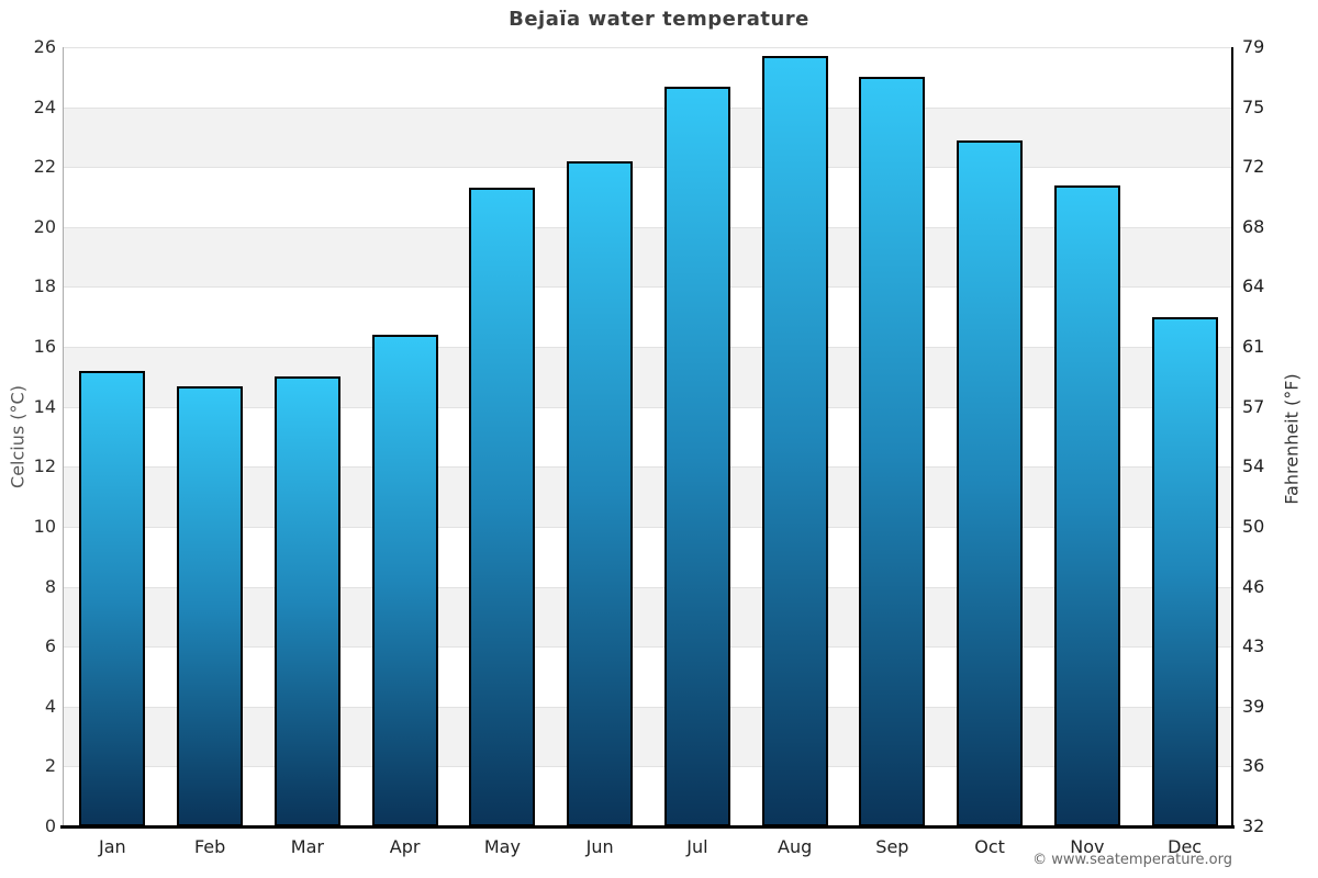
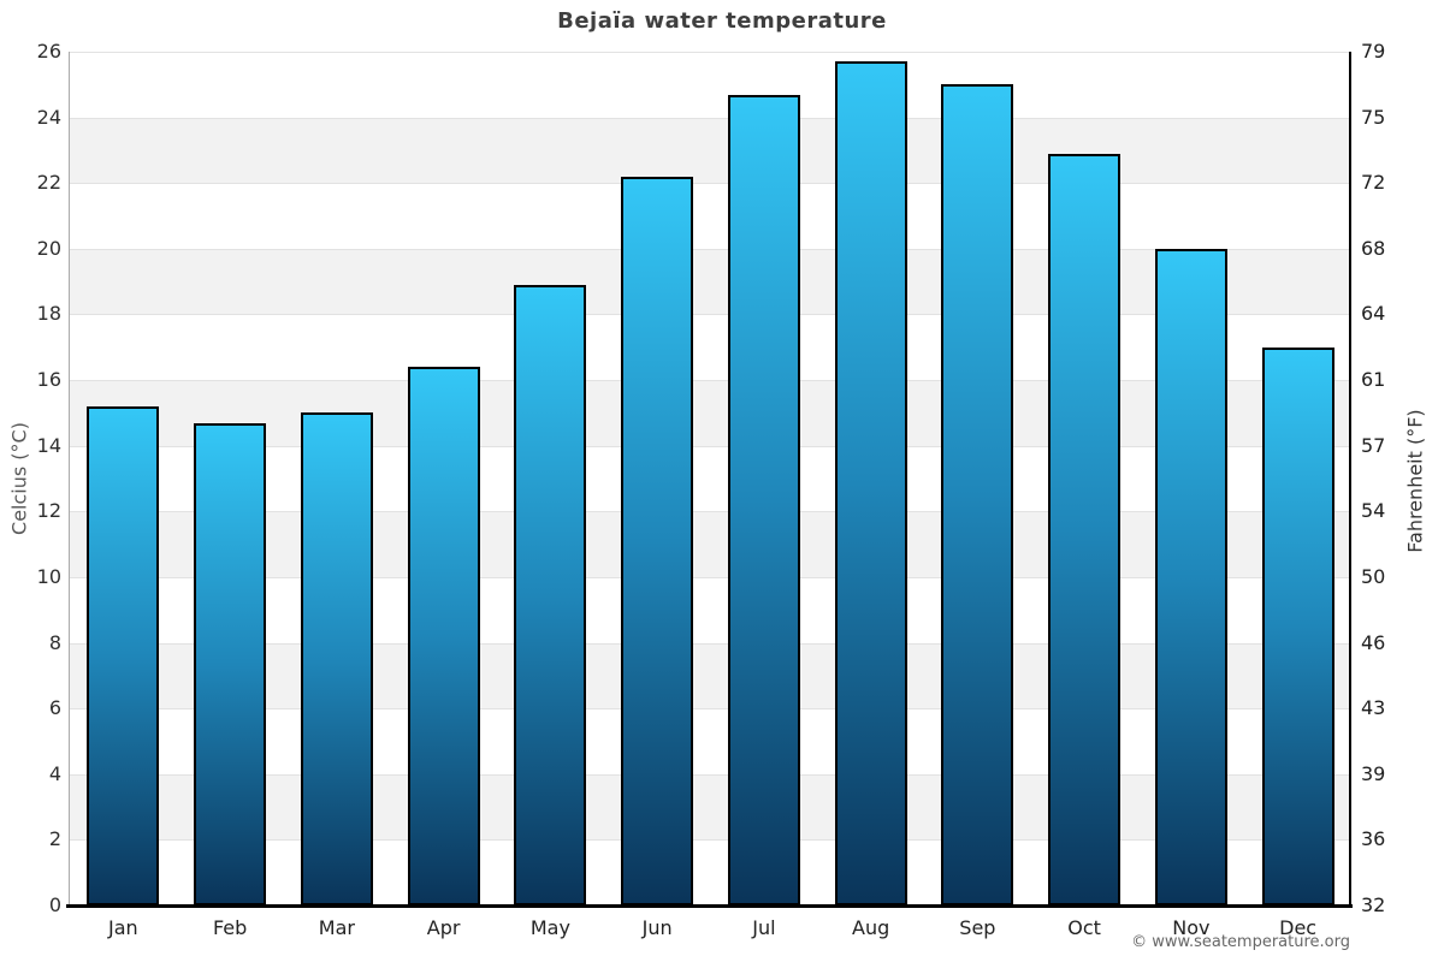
May: 21.3 -> 18.9
Nov: 21.4 -> 20.0
